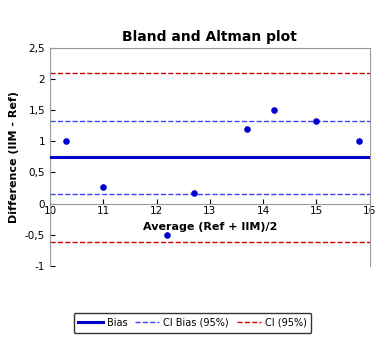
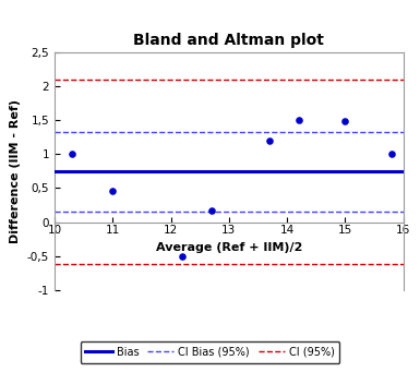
11: 0,27 -> 0,46
15: 1,33 -> 1,48
